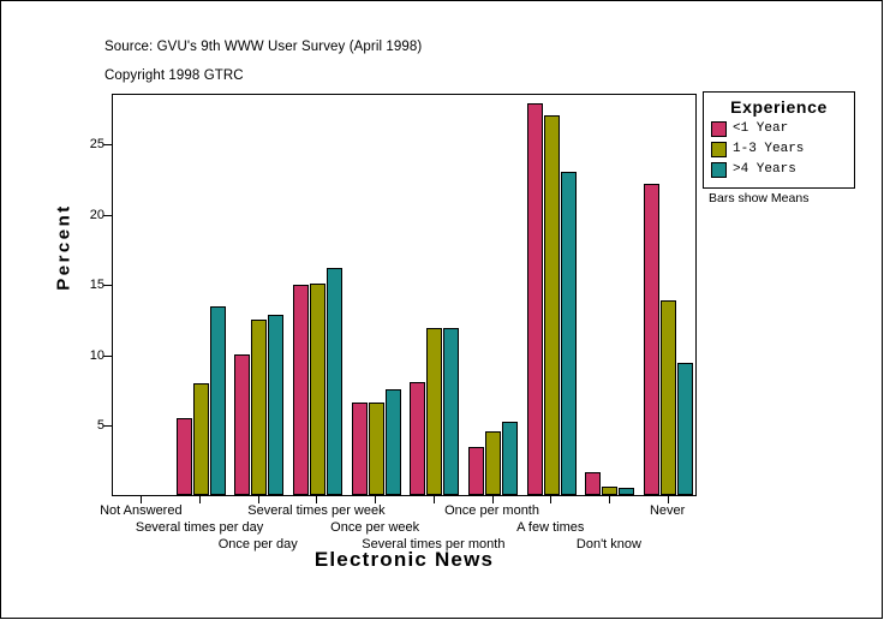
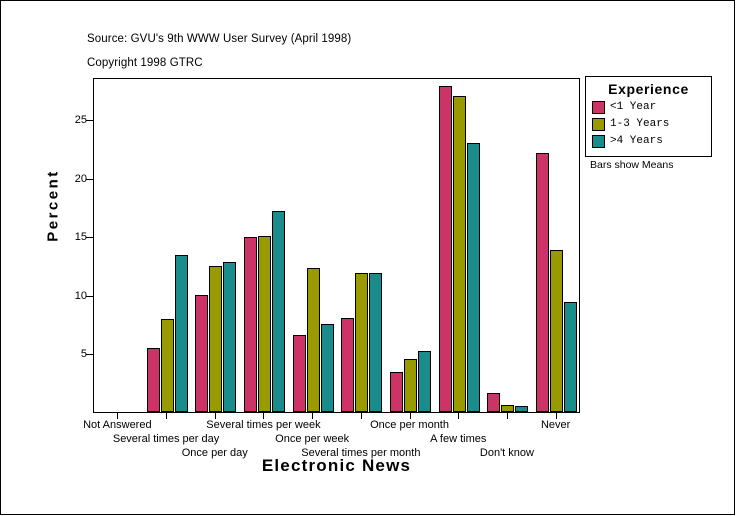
>4 Years/Several times per week: 16.1 -> 17.2
1-3 Years/Once per week: 6.6 -> 12.3
